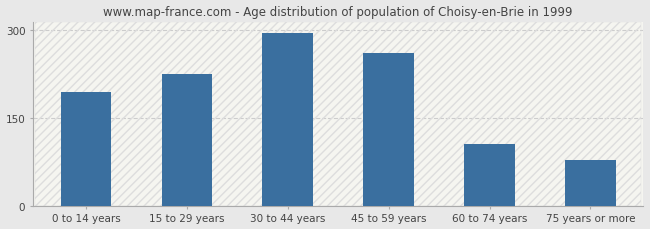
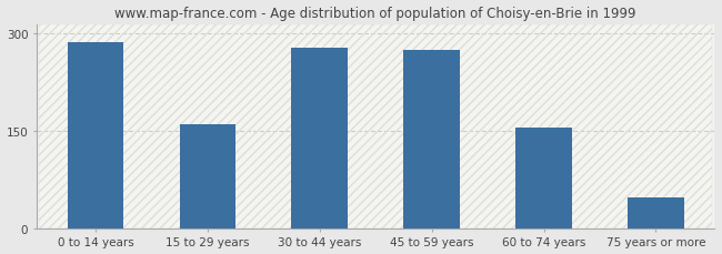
0 to 14 years: 194 -> 287
15 to 29 years: 226 -> 160
30 to 44 years: 296 -> 278
45 to 59 years: 262 -> 274
60 to 74 years: 106 -> 155
75 years or more: 78 -> 47
